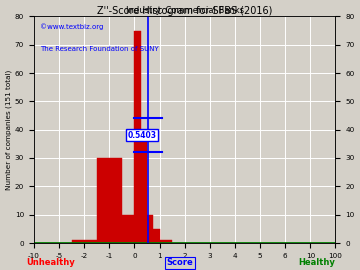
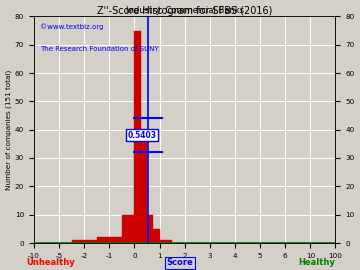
-1: 30 -> 2
